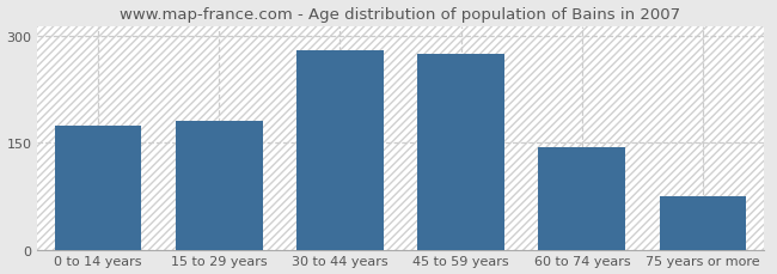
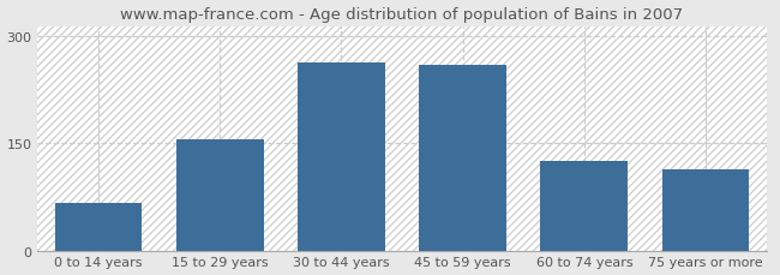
0 to 14 years: 175 -> 66
15 to 29 years: 181 -> 156
30 to 44 years: 281 -> 264
45 to 59 years: 276 -> 260
60 to 74 years: 144 -> 126
75 years or more: 75 -> 114
